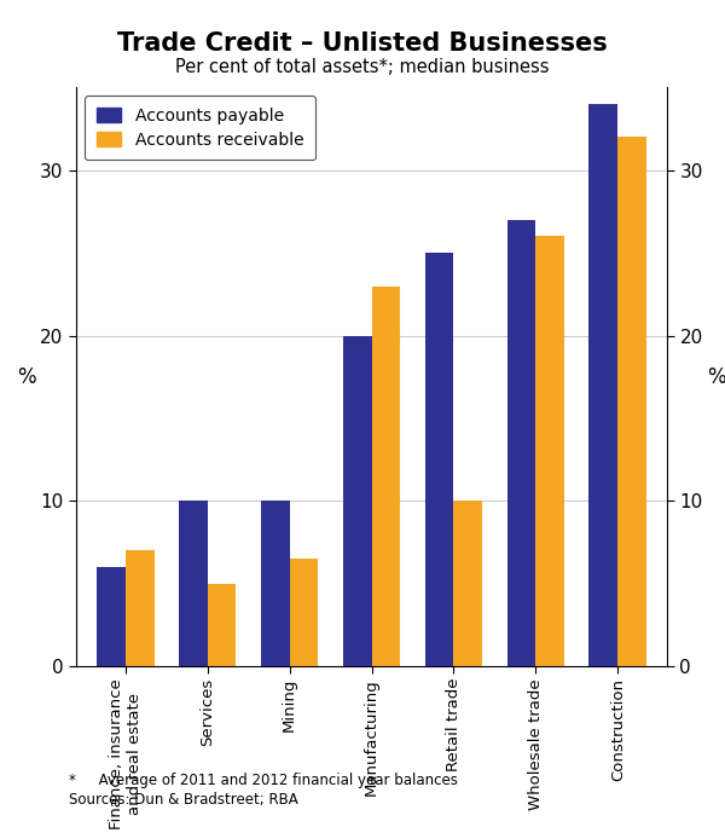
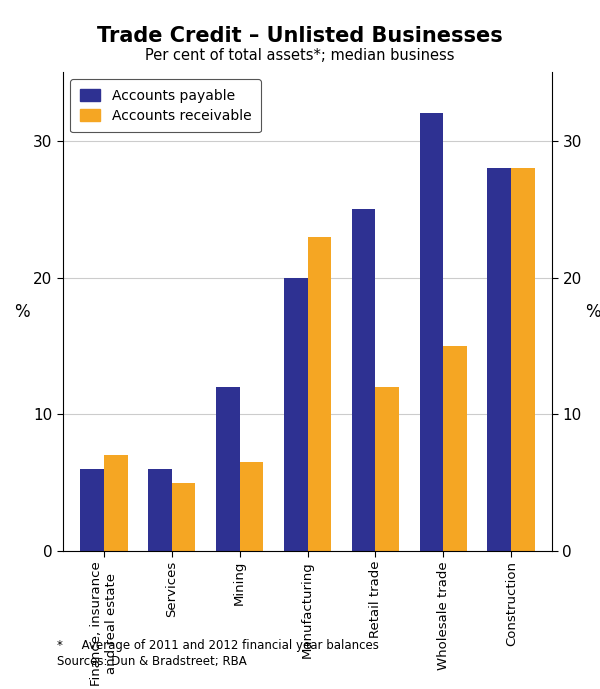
Accounts payable/Services: 10 -> 6
Accounts payable/Mining: 10 -> 12
Accounts receivable/Retail trade: 10.0 -> 12.0
Accounts payable/Wholesale trade: 27 -> 32
Accounts receivable/Wholesale trade: 26.0 -> 15.0
Accounts payable/Construction: 34 -> 28
Accounts receivable/Construction: 32.0 -> 28.0
